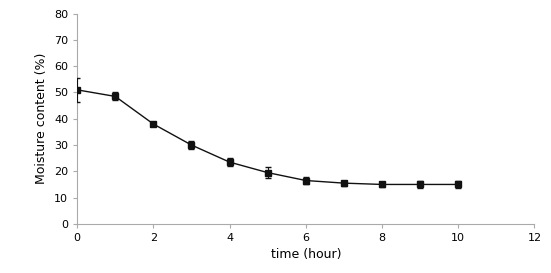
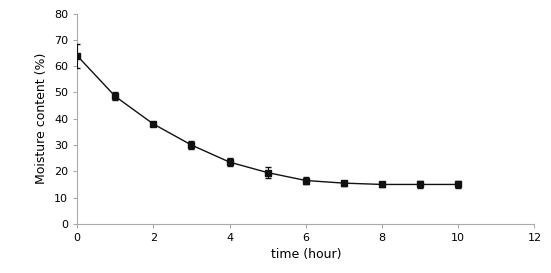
0: 51.0 -> 64.0
